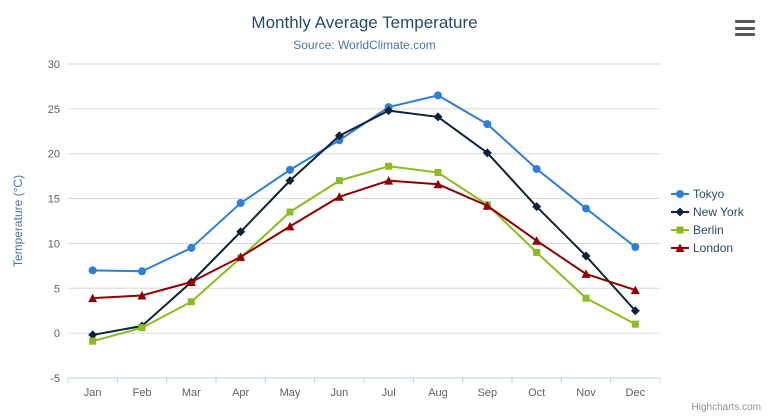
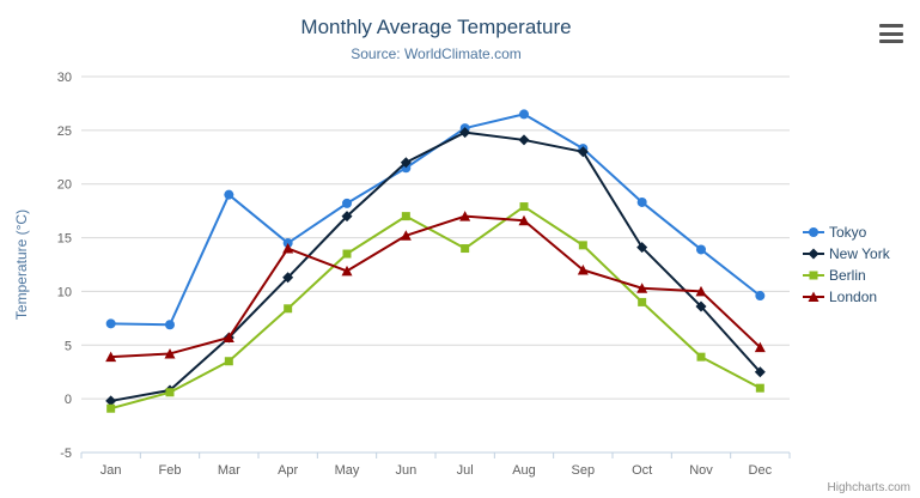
Tokyo/Mar: 10 -> 19
London/Apr: 8 -> 14
Berlin/Jul: 19 -> 14
New York/Sep: 20 -> 23
London/Sep: 14 -> 12
London/Nov: 7 -> 10
